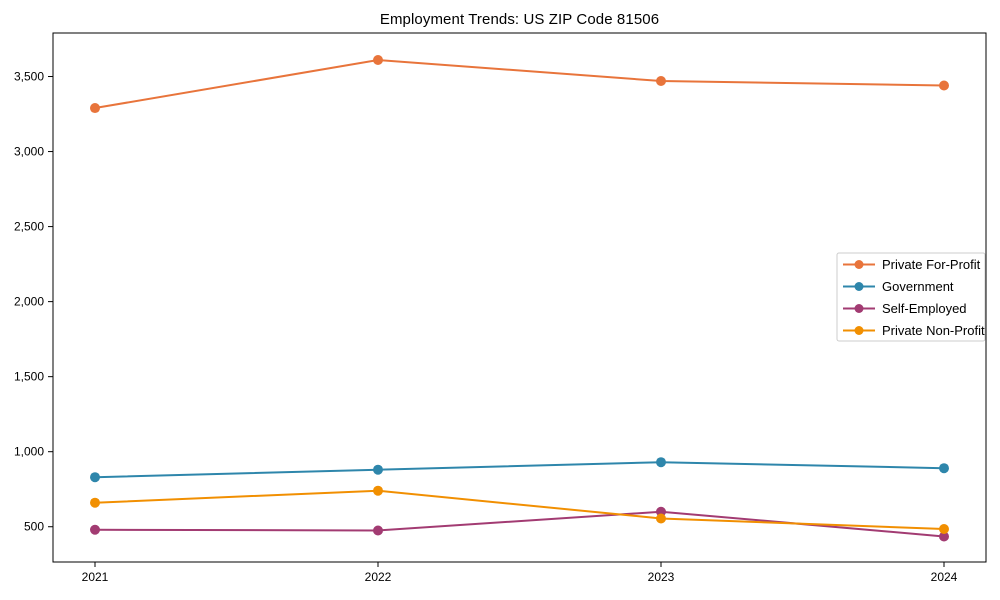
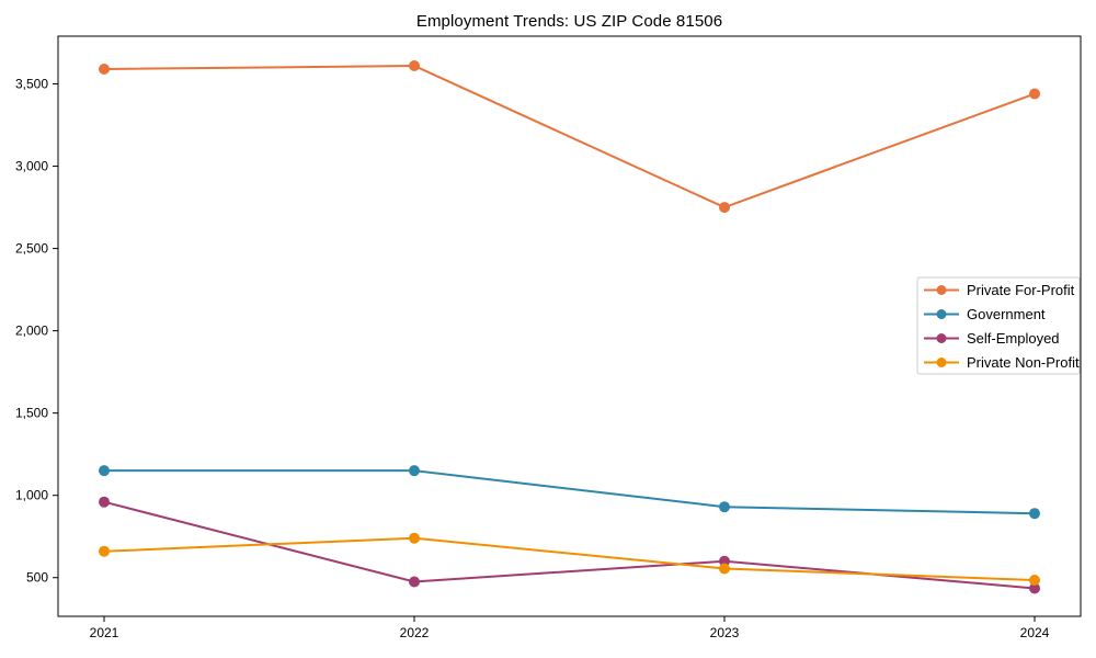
Private For-Profit/2021: 3290 -> 3590
Government/2021: 830 -> 1150
Self-Employed/2021: 480 -> 960
Government/2022: 880 -> 1150
Private For-Profit/2023: 3470 -> 2750
